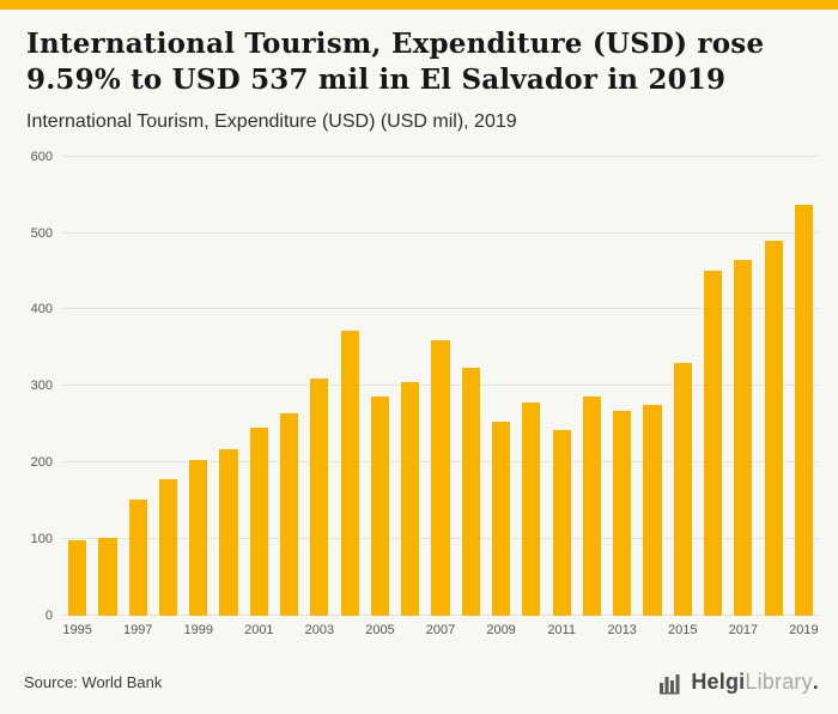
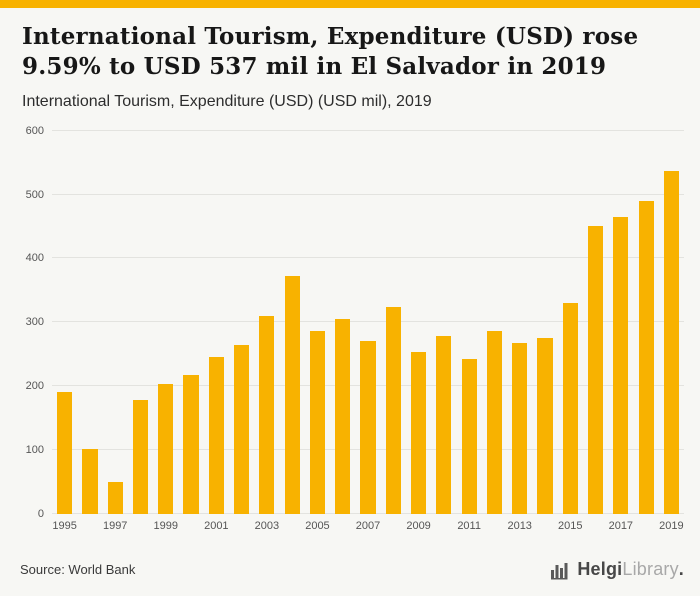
1995: 100 -> 190
1997: 150 -> 50
2007: 360 -> 270
